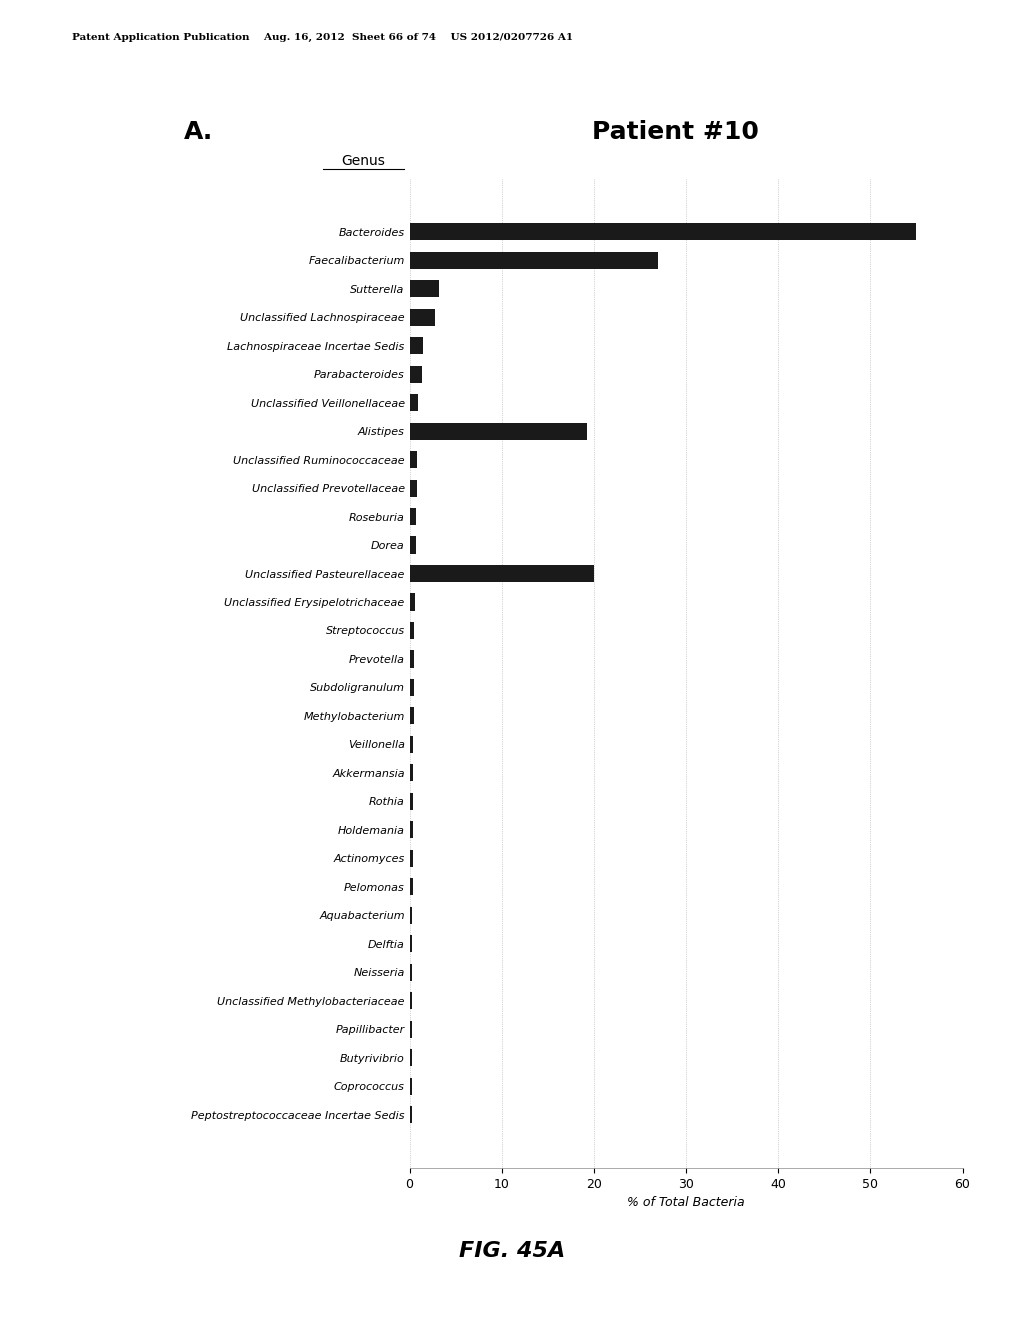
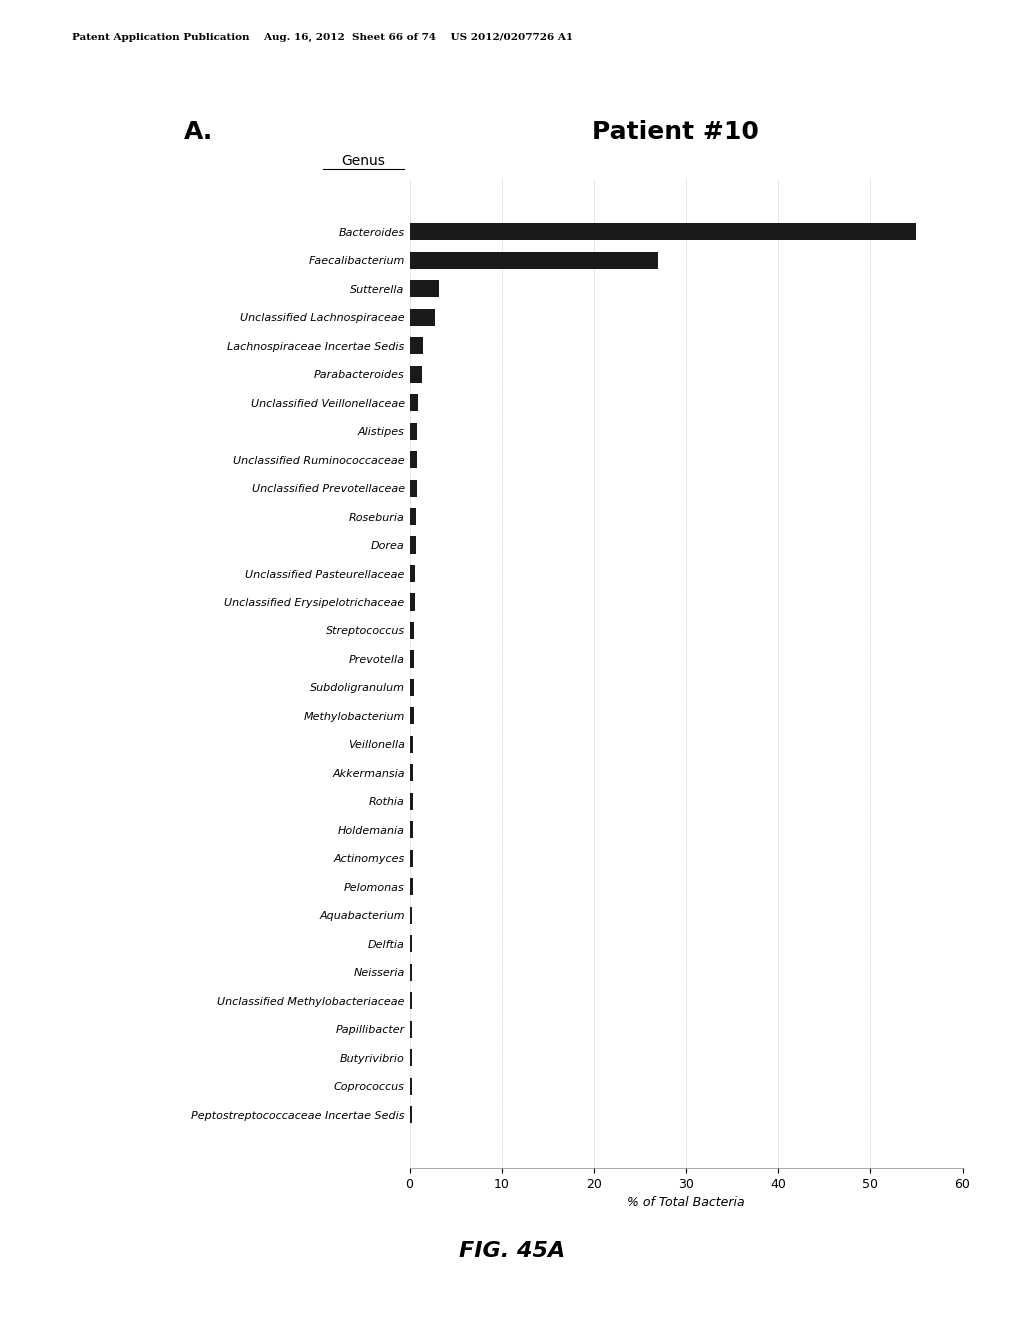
Alistipes: 19.2 -> 0.8
Unclassified Pasteurellaceae: 20.0 -> 0.6
